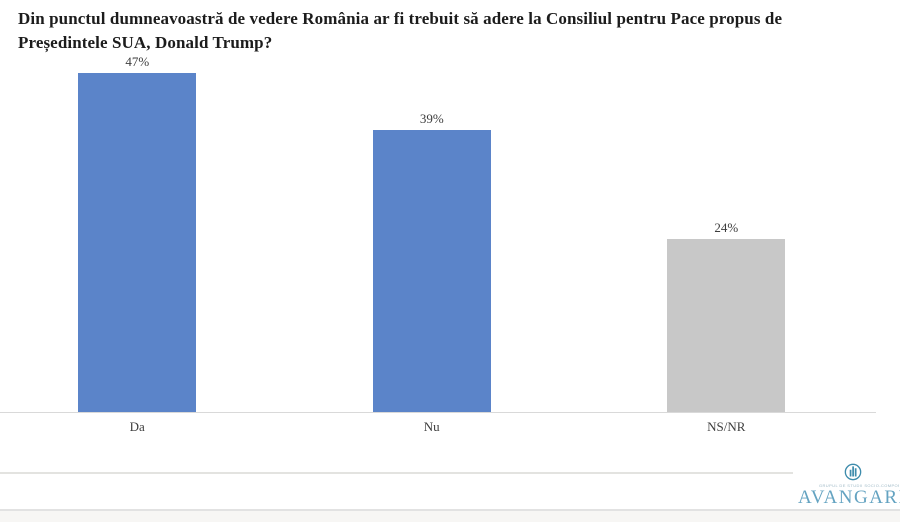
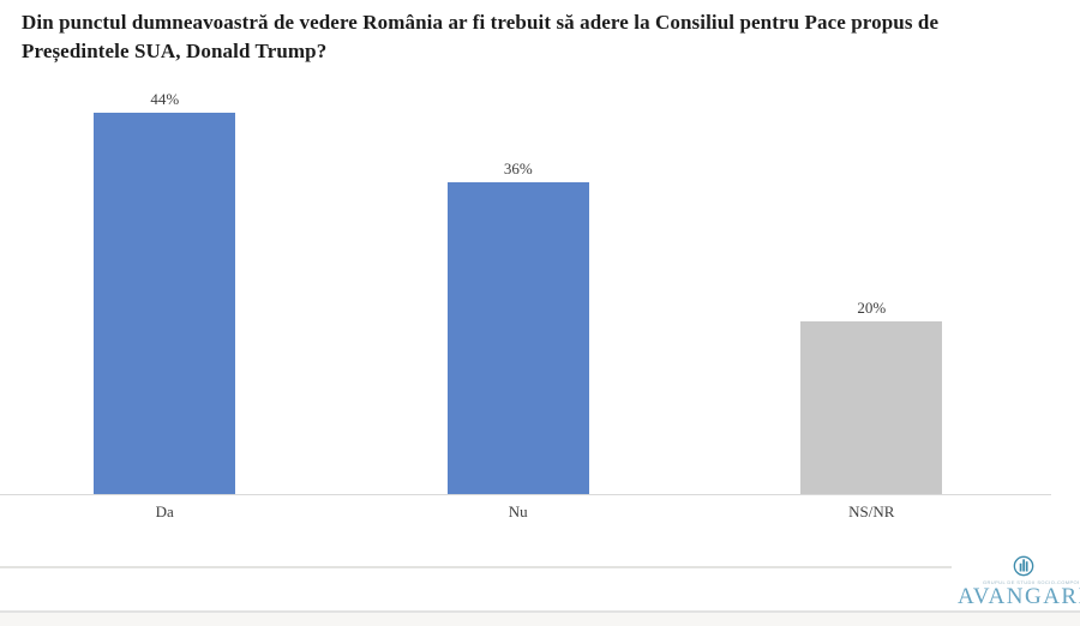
Da: 47% -> 44%
Nu: 39% -> 36%
NS/NR: 24% -> 20%
